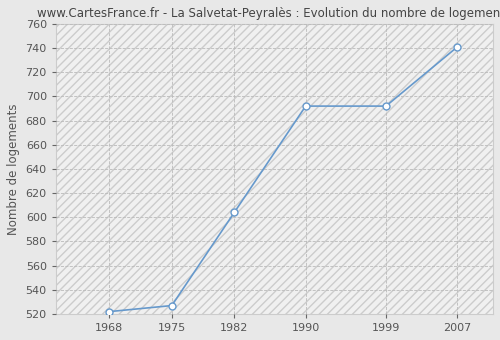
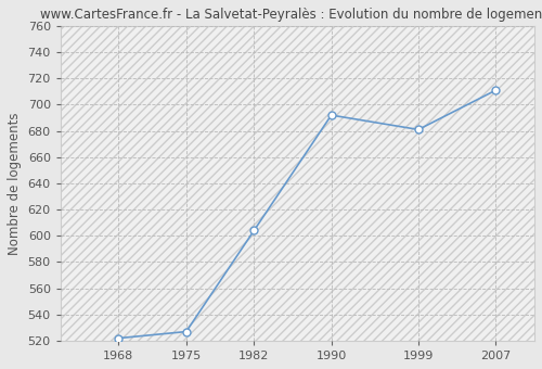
1999: 692 -> 681
2007: 741 -> 711
